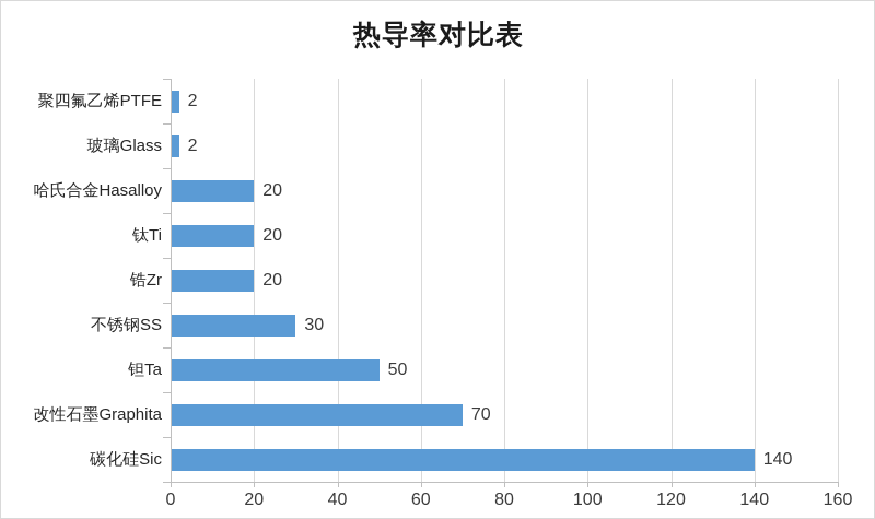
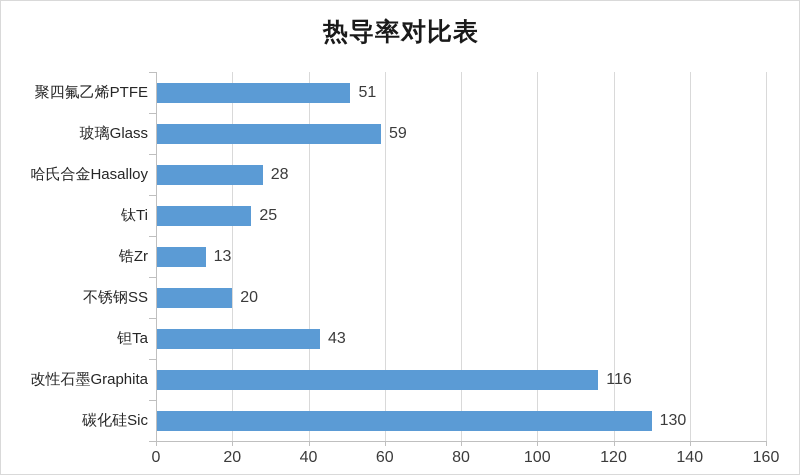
聚四氟乙烯PTFE: 2 -> 51
玻璃Glass: 2 -> 59
哈氏合金Hasalloy: 20 -> 28
钛Ti: 20 -> 25
锆Zr: 20 -> 13
不锈钢SS: 30 -> 20
钽Ta: 50 -> 43
改性石墨Graphita: 70 -> 116
碳化硅Sic: 140 -> 130
